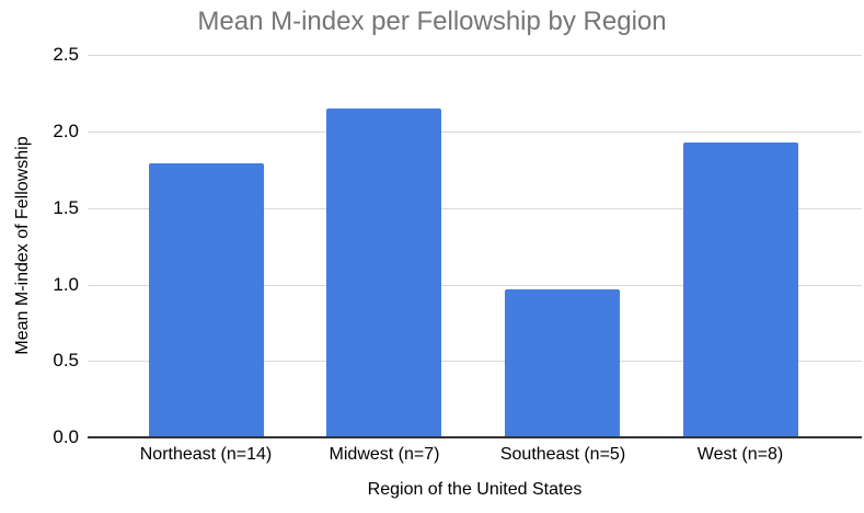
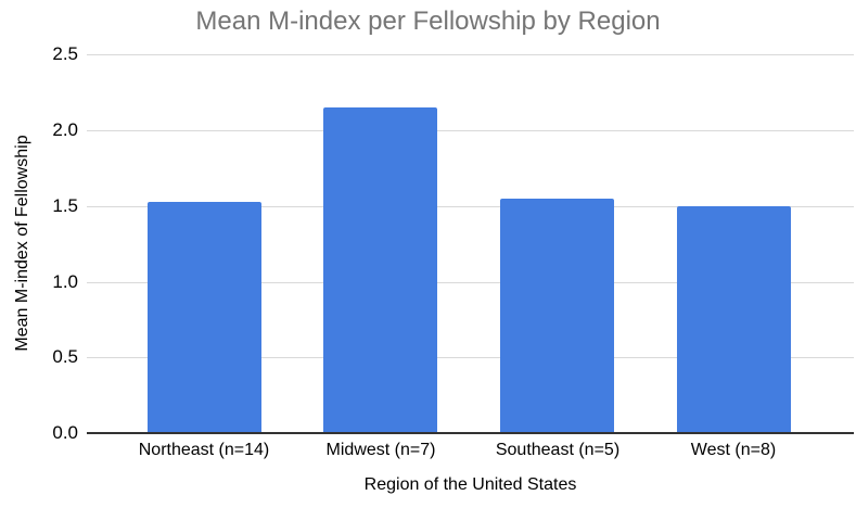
Northeast (n=14): 1.79 -> 1.53
Southeast (n=5): 0.97 -> 1.55
West (n=8): 1.93 -> 1.50
